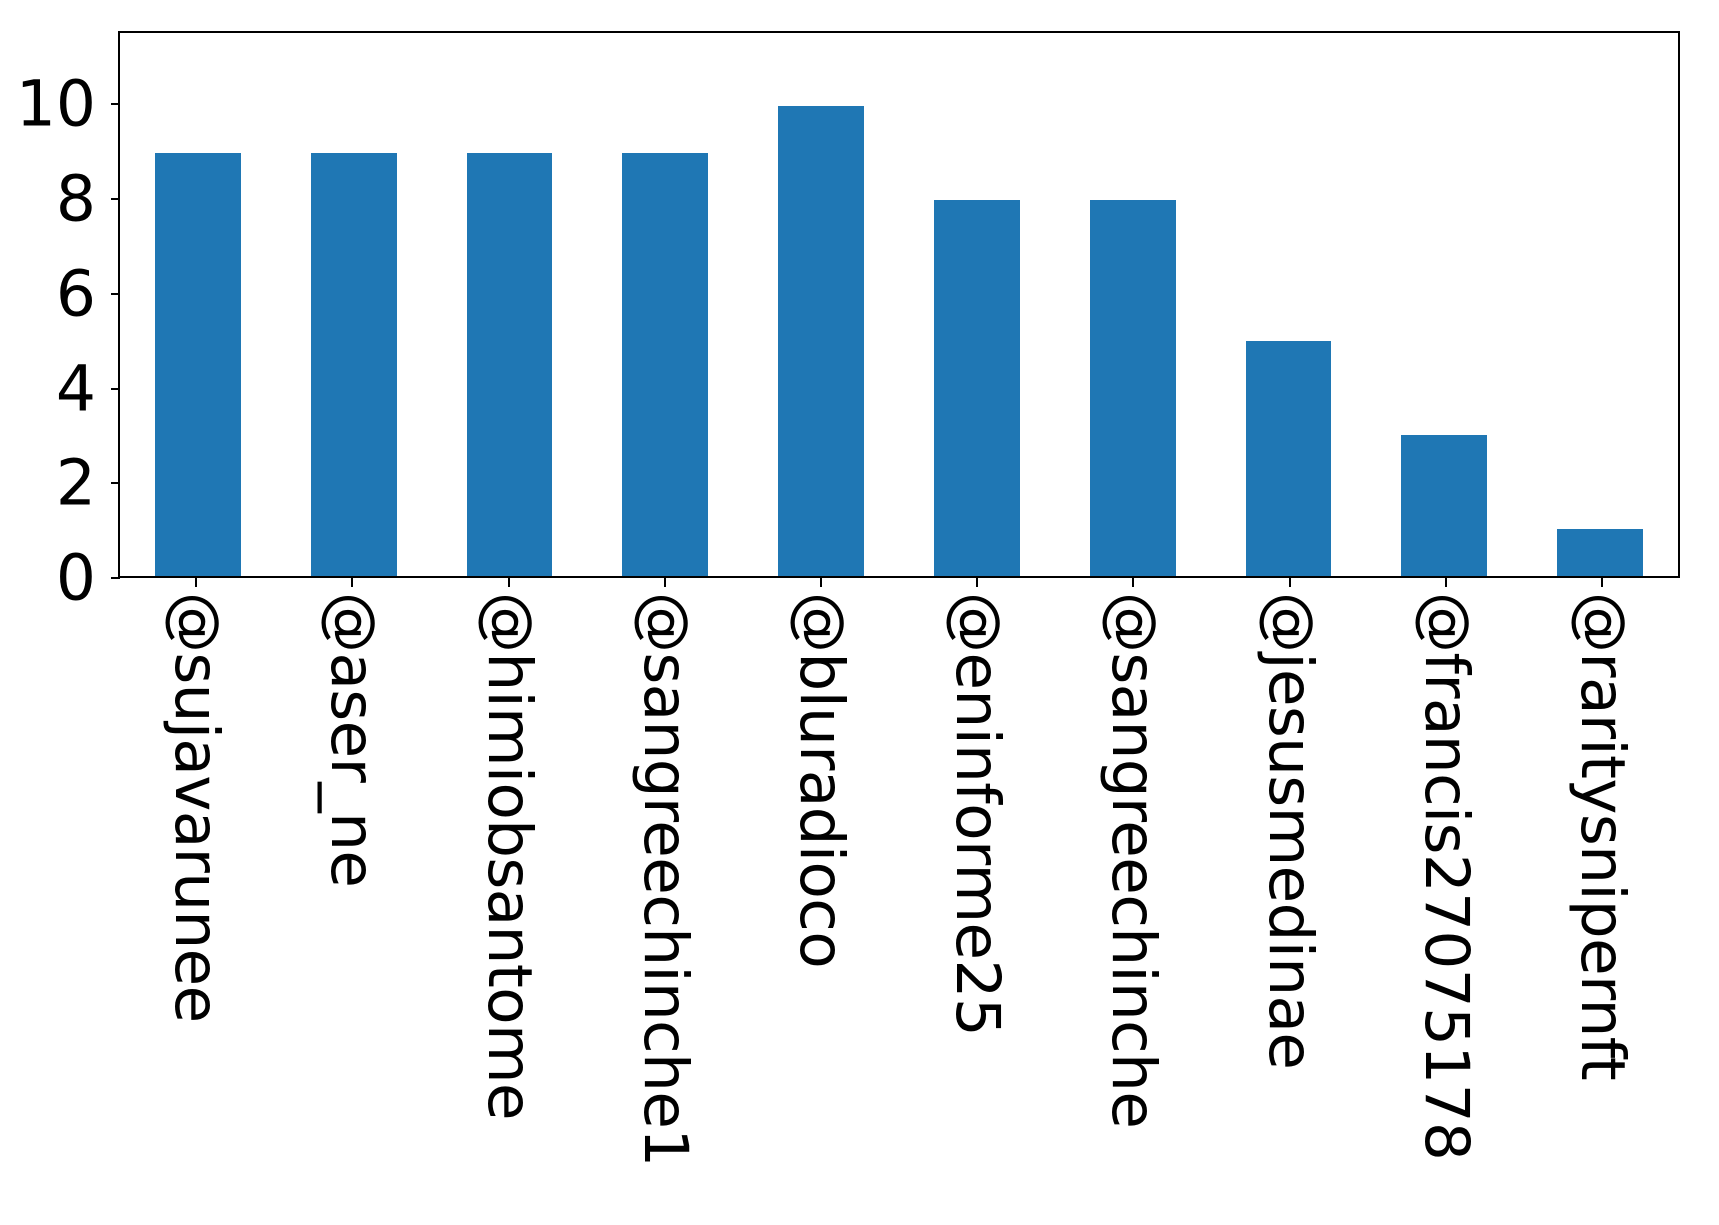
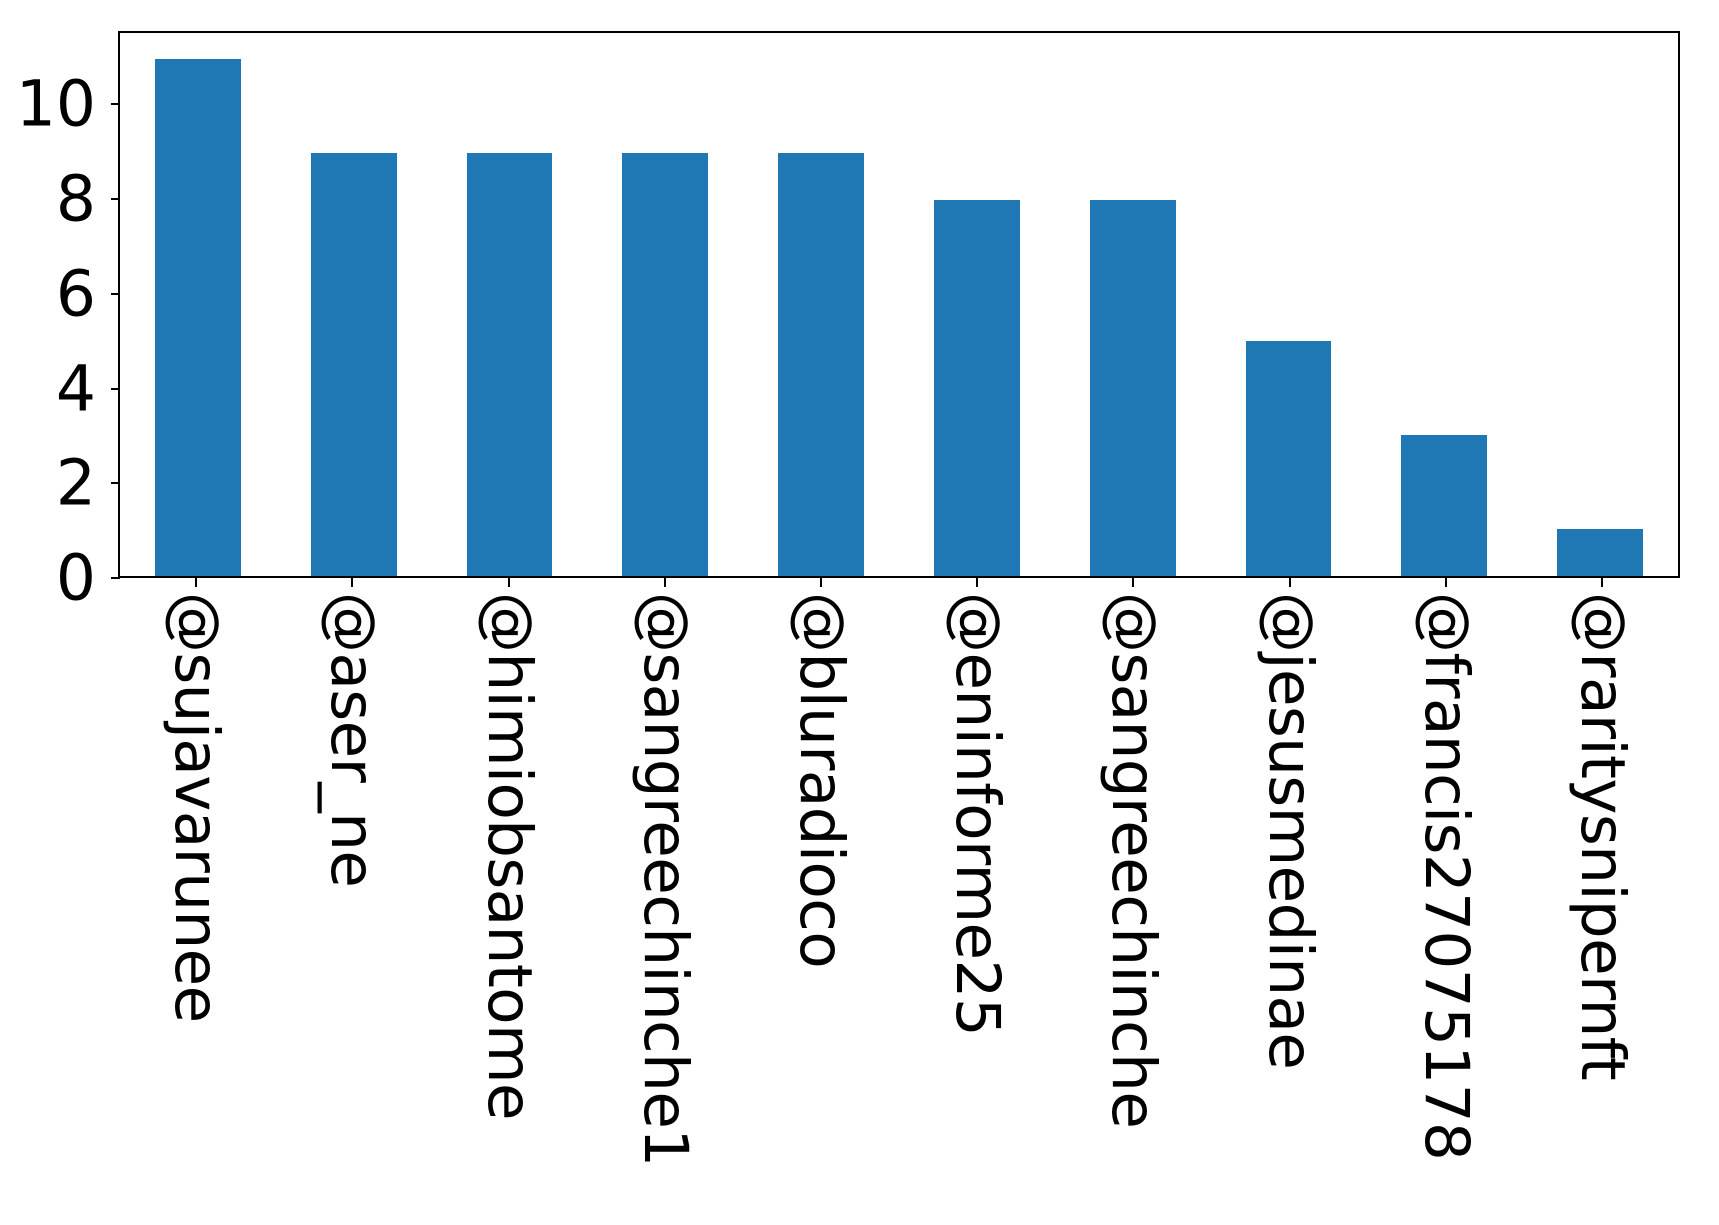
@sujavarunee: 9 -> 11
@bluradioco: 10 -> 9
